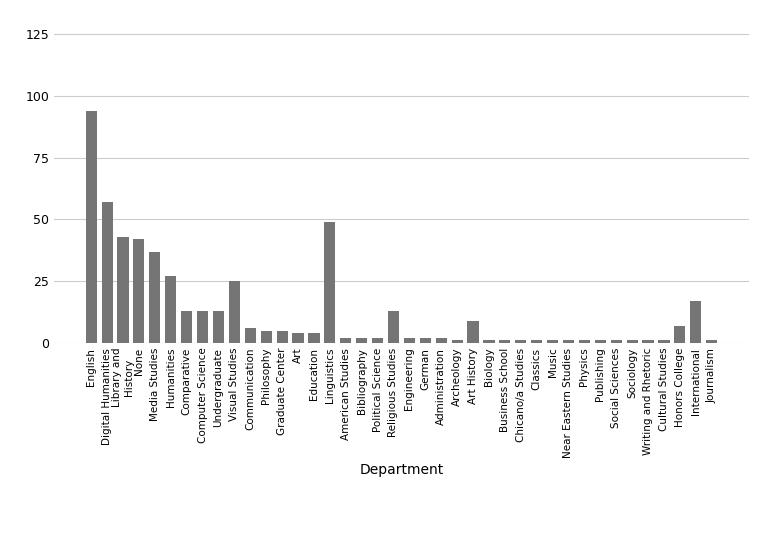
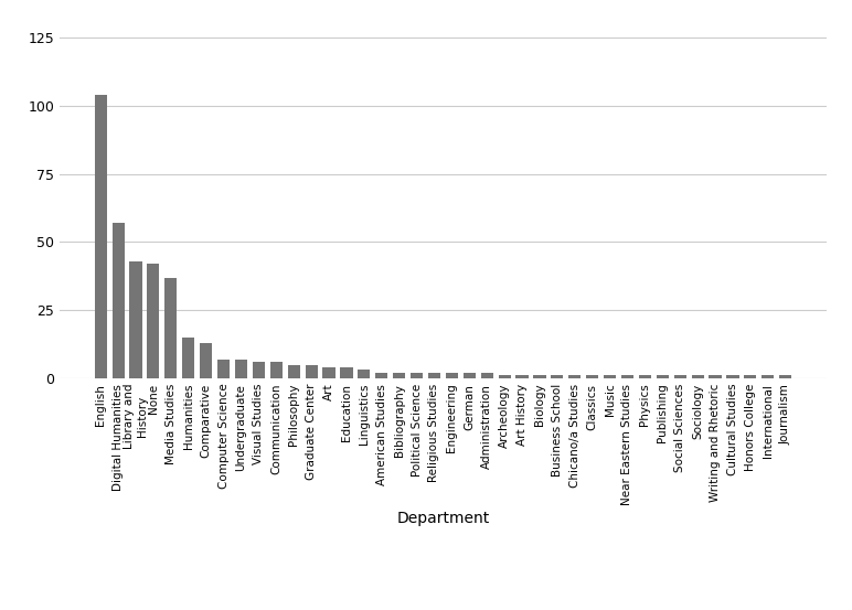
English: 94 -> 104
Humanities: 27 -> 15
Computer Science: 13 -> 7
Undergraduate: 13 -> 7
Visual Studies: 25 -> 6
Linguistics: 49 -> 3
Religious Studies: 13 -> 2
Art History: 9 -> 1
Honors College: 7 -> 1
International: 17 -> 1
